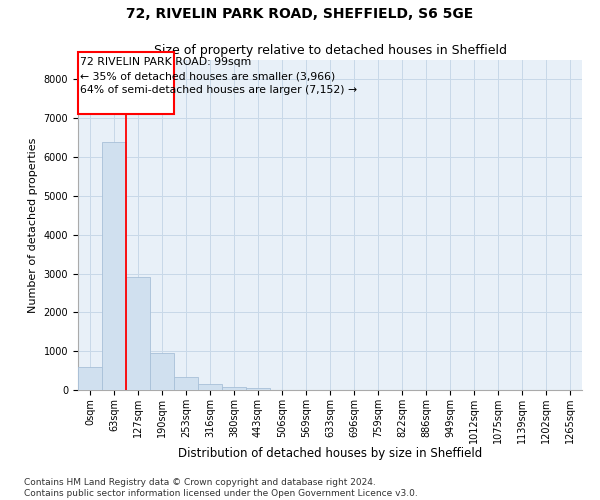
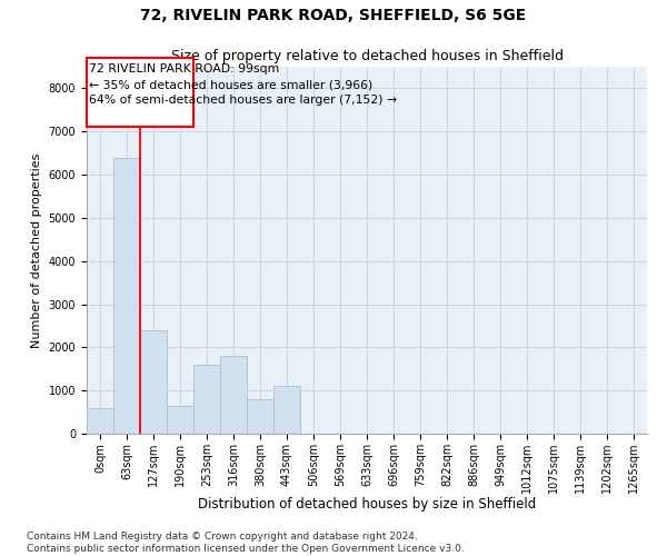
127sqm: 2920 -> 2400
190sqm: 960 -> 650
253sqm: 340 -> 1600
316sqm: 140 -> 1800
380sqm: 80 -> 800
443sqm: 50 -> 1100
